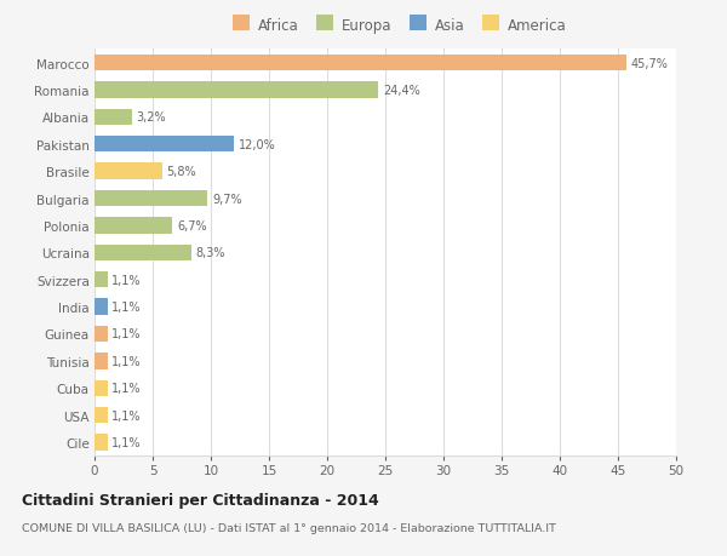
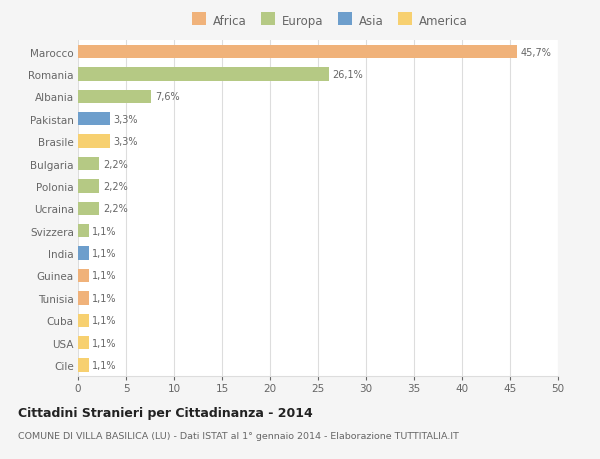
Romania: 24,4% -> 26,1%
Albania: 3,2% -> 7,6%
Pakistan: 12,0% -> 3,3%
Brasile: 5,8% -> 3,3%
Bulgaria: 9,7% -> 2,2%
Polonia: 6,7% -> 2,2%
Ucraina: 8,3% -> 2,2%
